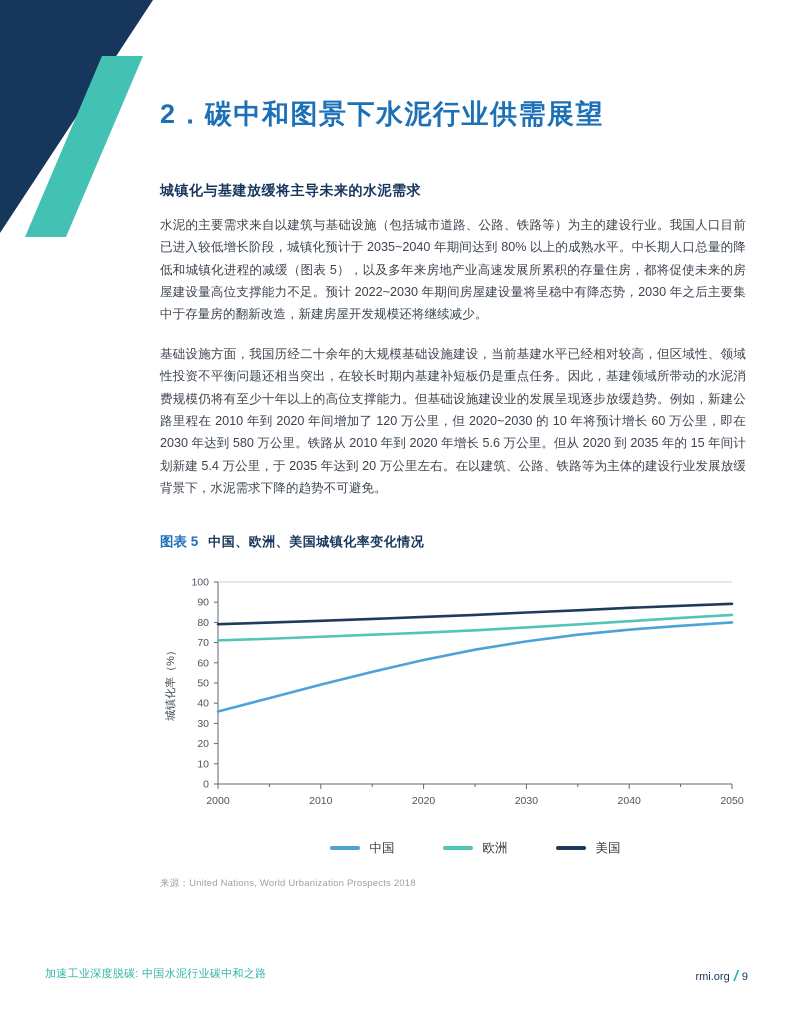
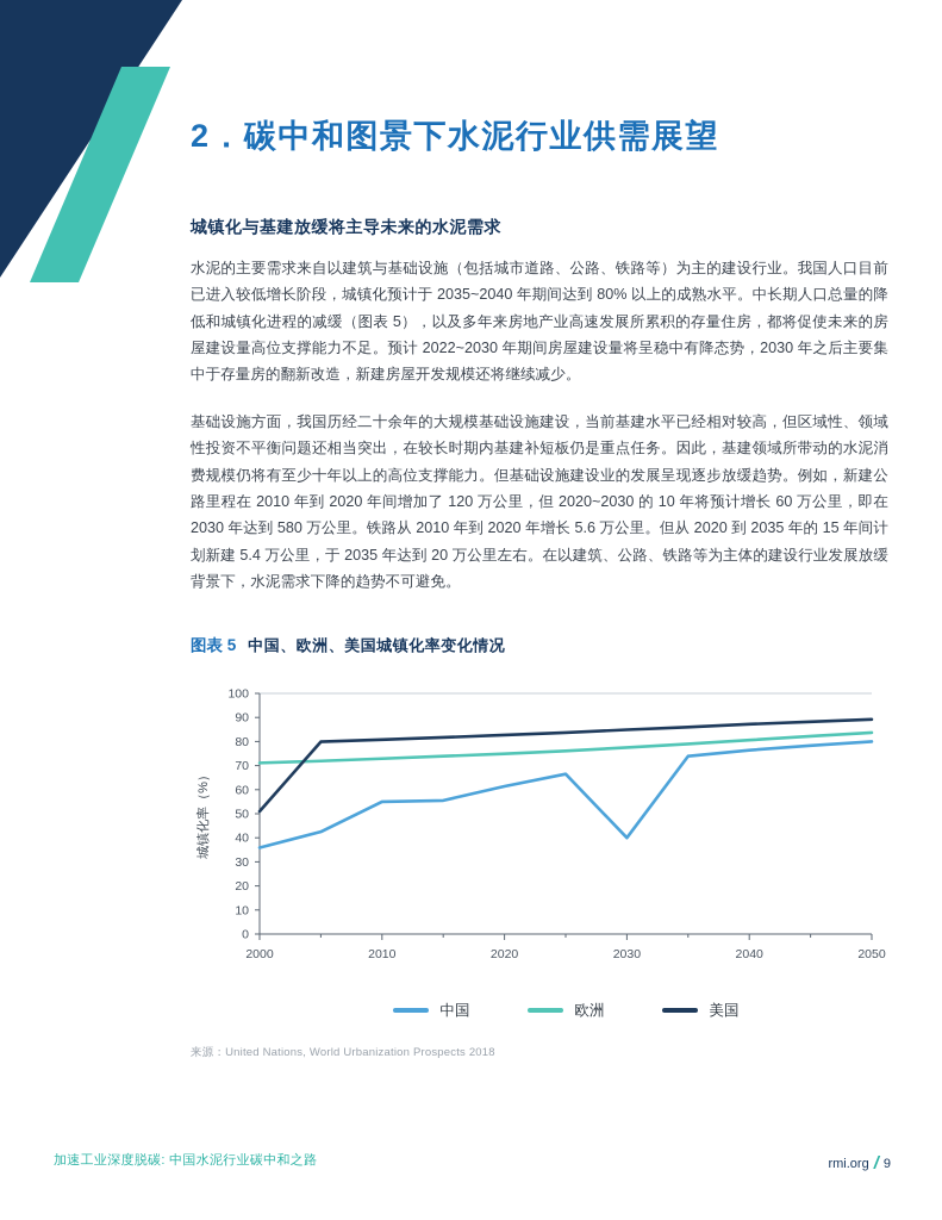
美国/2000: 79 -> 51
中国/2010: 49 -> 55
中国/2030: 71 -> 40
